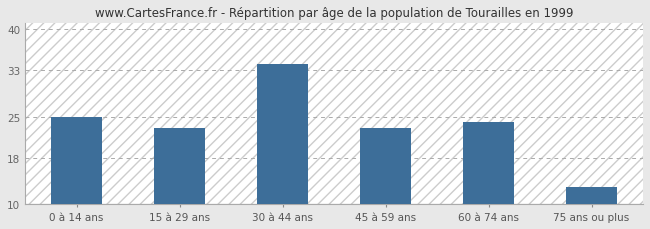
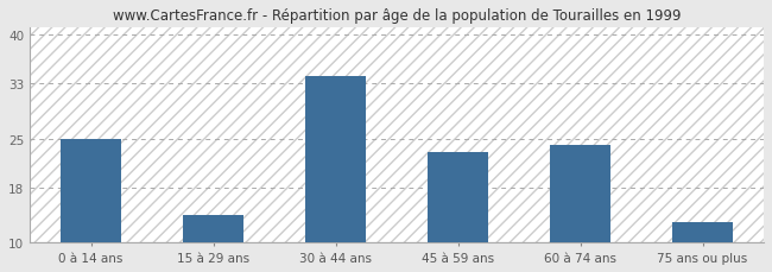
15 à 29 ans: 23 -> 14
